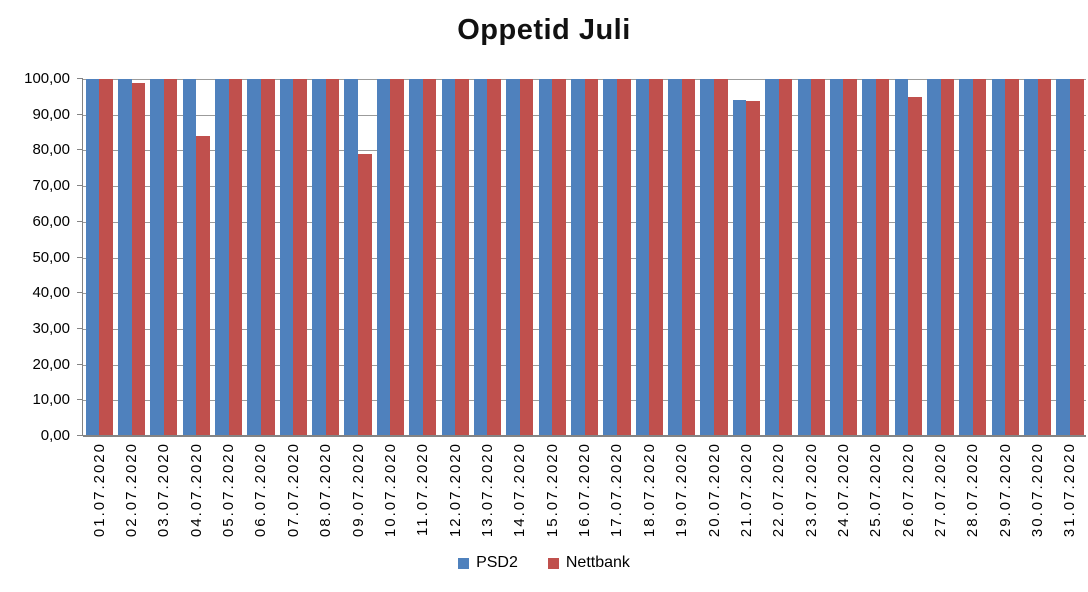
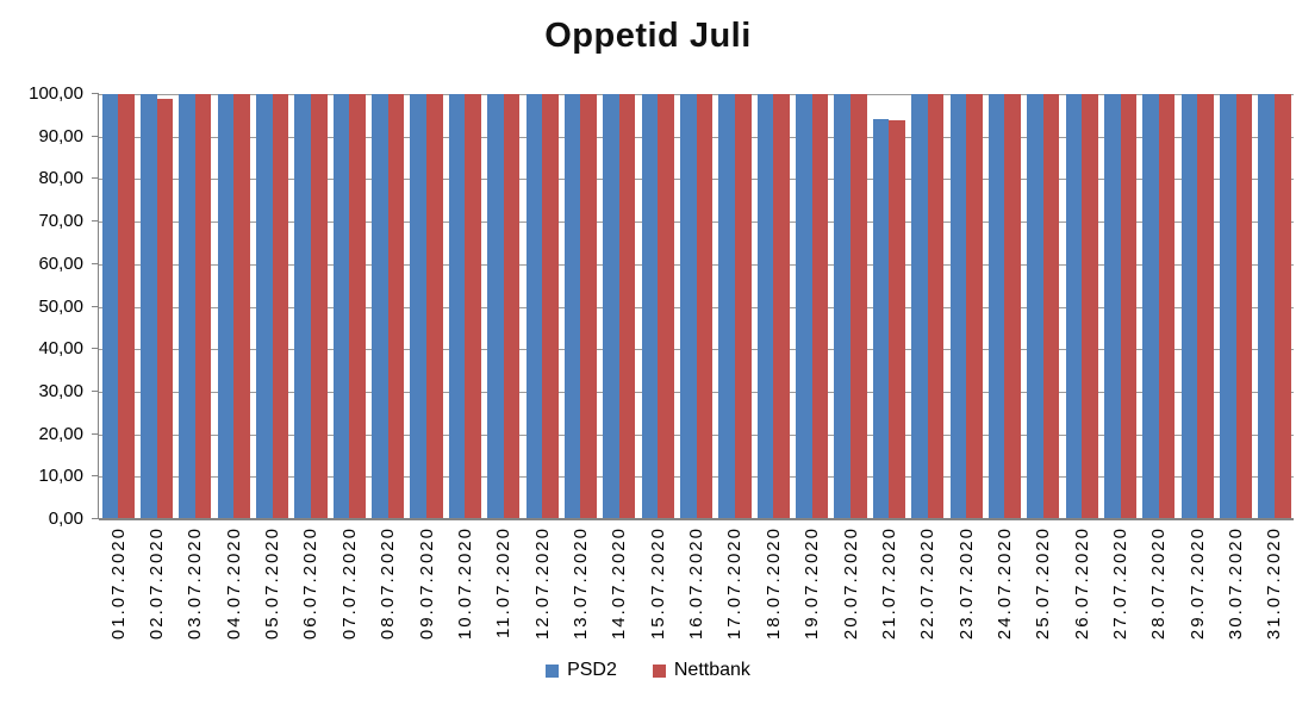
Nettbank/04.07.2020: 84 -> 100
Nettbank/09.07.2020: 79 -> 100
Nettbank/26.07.2020: 95 -> 100
